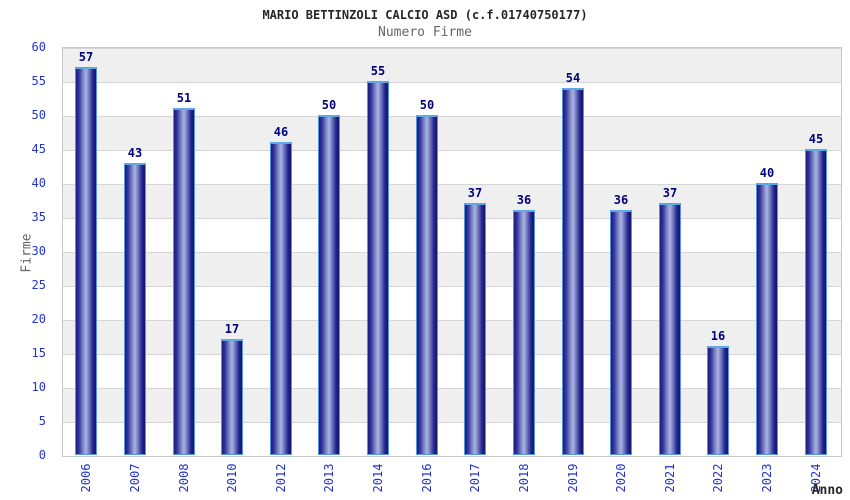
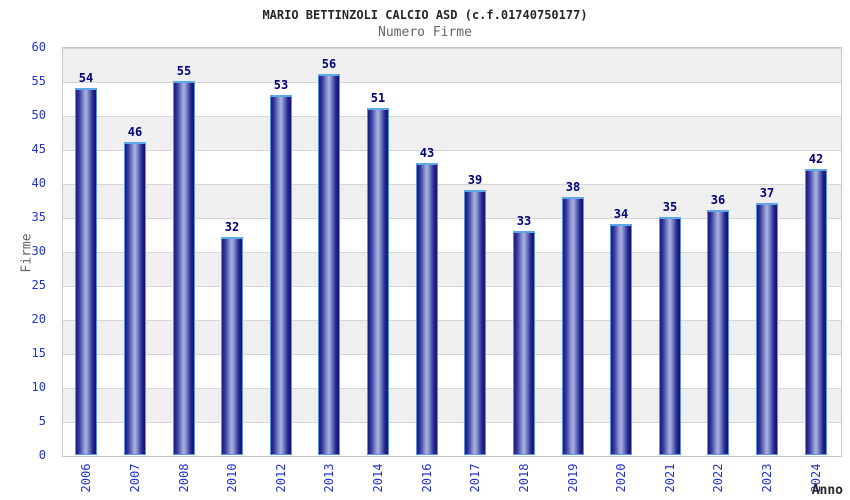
2006: 57 -> 54
2007: 43 -> 46
2008: 51 -> 55
2010: 17 -> 32
2012: 46 -> 53
2013: 50 -> 56
2014: 55 -> 51
2016: 50 -> 43
2017: 37 -> 39
2018: 36 -> 33
2019: 54 -> 38
2020: 36 -> 34
2021: 37 -> 35
2022: 16 -> 36
2023: 40 -> 37
2024: 45 -> 42
